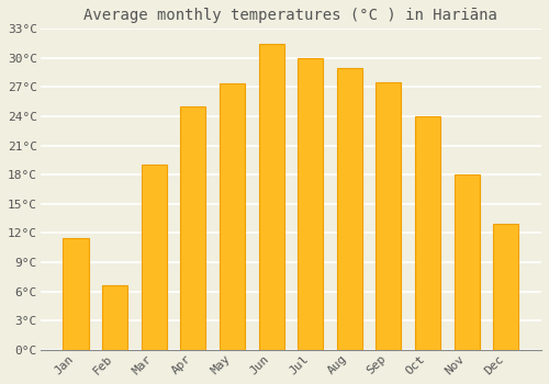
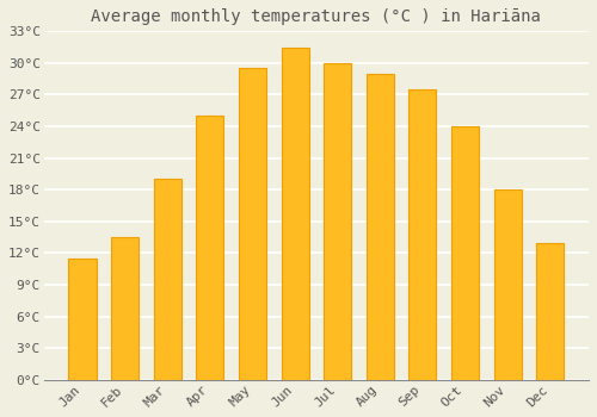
Feb: 6.6°C -> 13.5°C
May: 27.4°C -> 29.5°C
